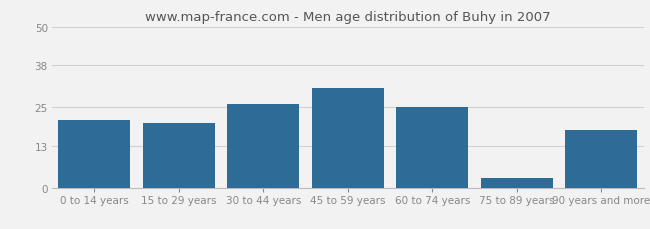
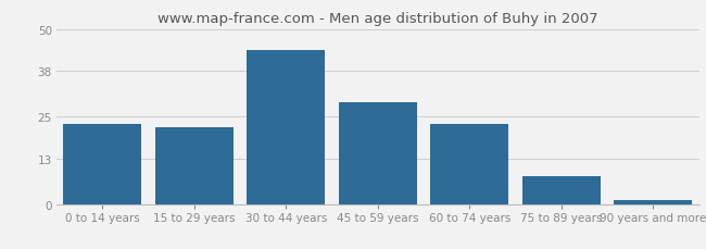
0 to 14 years: 21 -> 23
15 to 29 years: 20 -> 22
30 to 44 years: 26 -> 44
45 to 59 years: 31 -> 29
60 to 74 years: 25 -> 23
75 to 89 years: 3 -> 8
90 years and more: 18 -> 1
